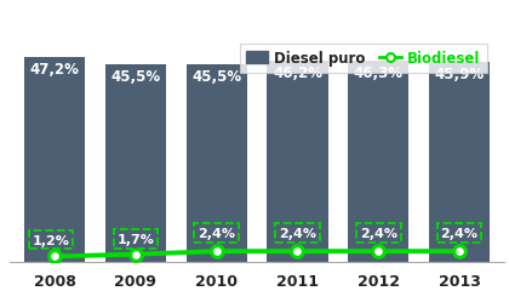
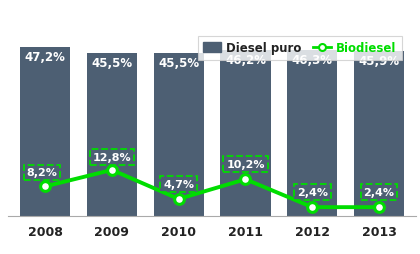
Biodiesel/2008: 1,2% -> 8,2%
Biodiesel/2009: 1,7% -> 12,8%
Biodiesel/2010: 2,4% -> 4,7%
Biodiesel/2011: 2,4% -> 10,2%
